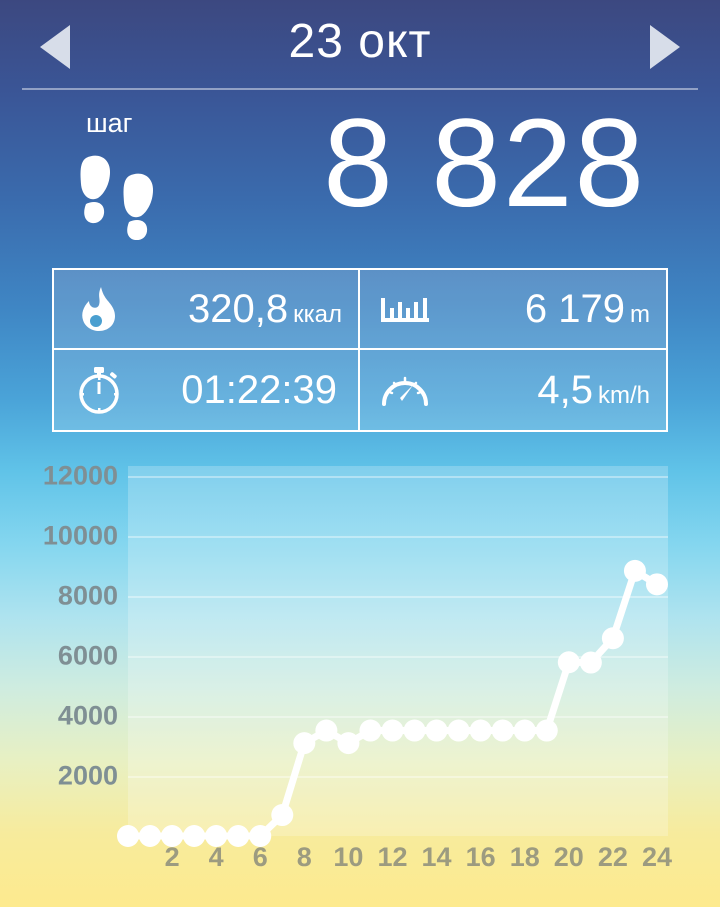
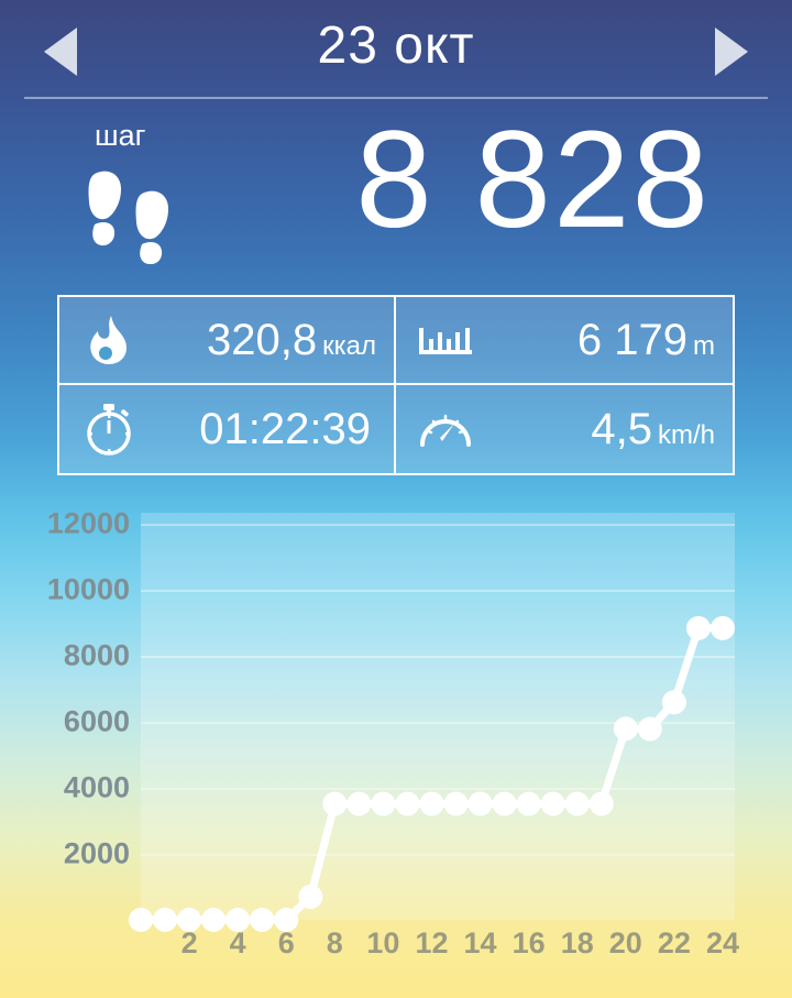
8: 3100 -> 3500
10: 3100 -> 3500
24: 8400 -> 8800
